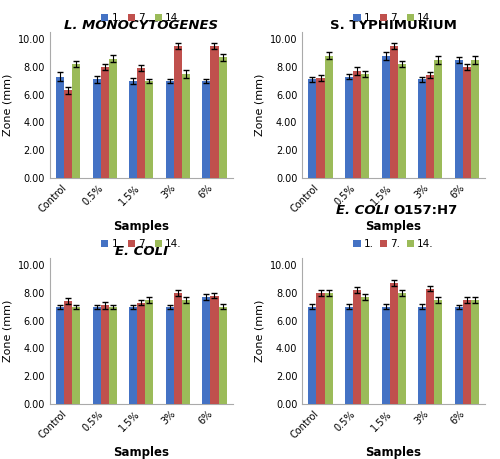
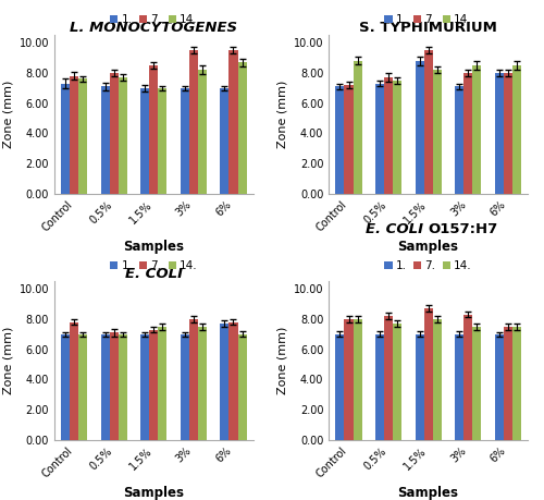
L. MONOCYTOGENES/7./Control: 6.3 -> 7.8
L. MONOCYTOGENES/14./Control: 8.2 -> 7.6
L. MONOCYTOGENES/14./0.5%: 8.6 -> 7.7
L. MONOCYTOGENES/7./1.5%: 7.9 -> 8.5
L. MONOCYTOGENES/14./3%: 7.5 -> 8.2
S. TYPHIMURIUM/7./3%: 7.4 -> 8.0
S. TYPHIMURIUM/1./6%: 8.5 -> 8.0
E. COLI/7./Control: 7.4 -> 7.8
